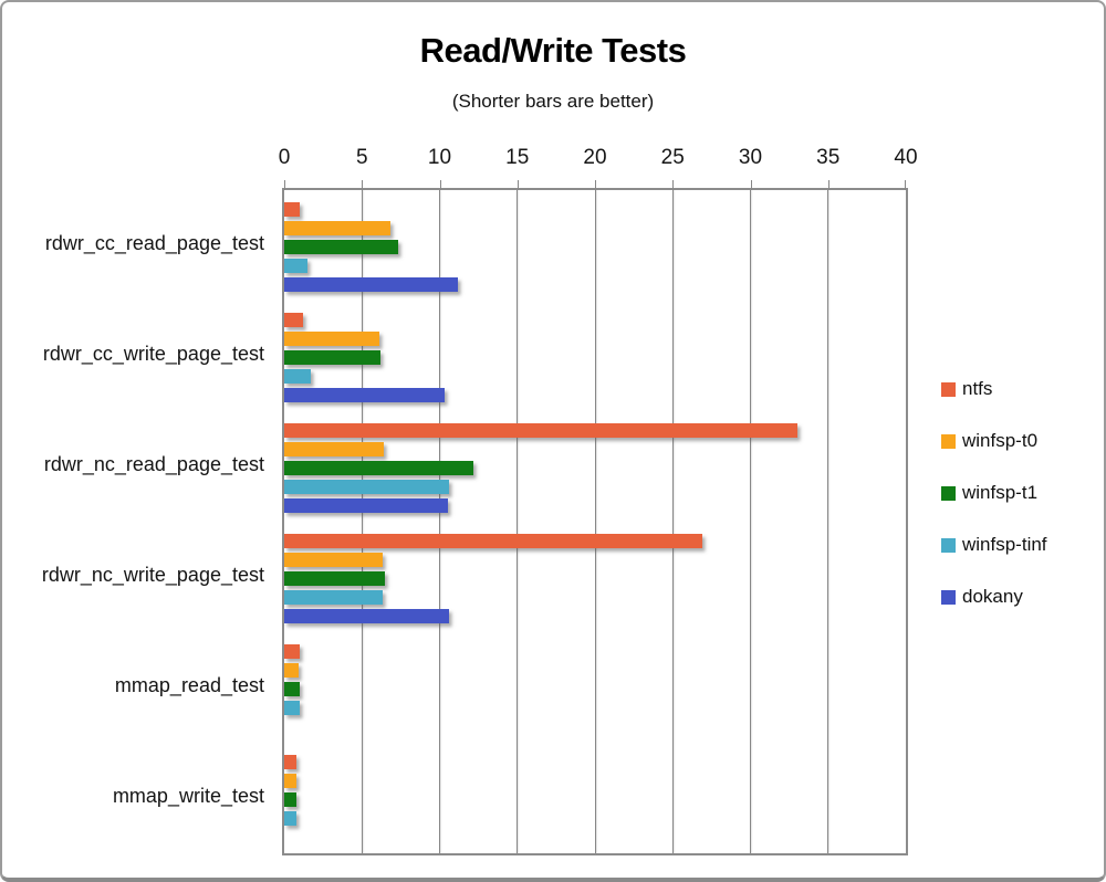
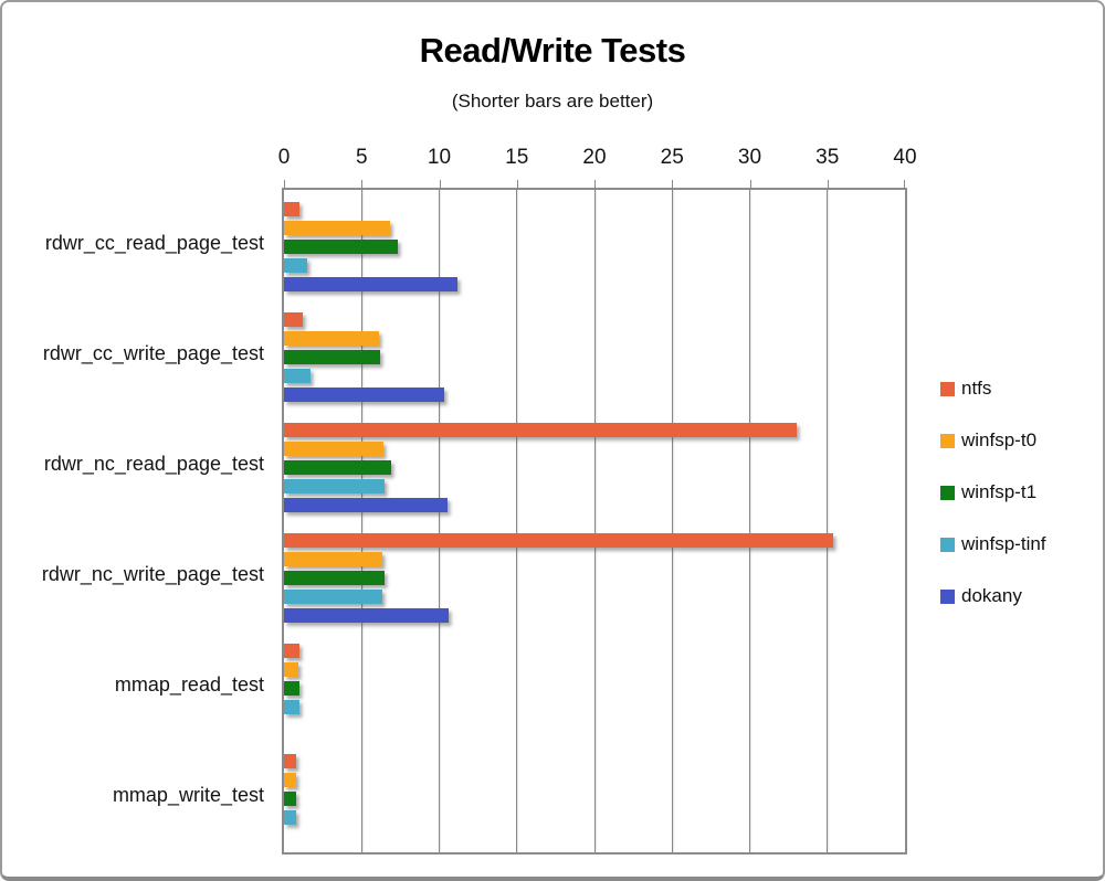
winfsp-t1/rdwr_nc_read_page_test: 12.2 -> 6.9
winfsp-tinf/rdwr_nc_read_page_test: 10.6 -> 6.5
ntfs/rdwr_nc_write_page_test: 26.9 -> 35.4
